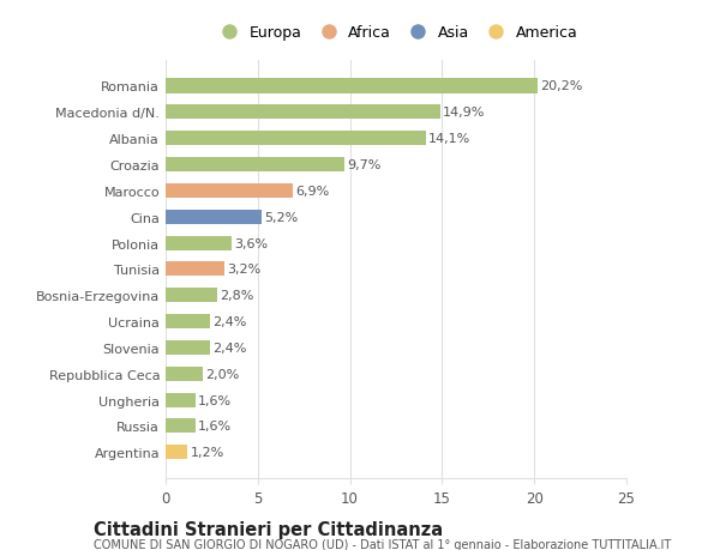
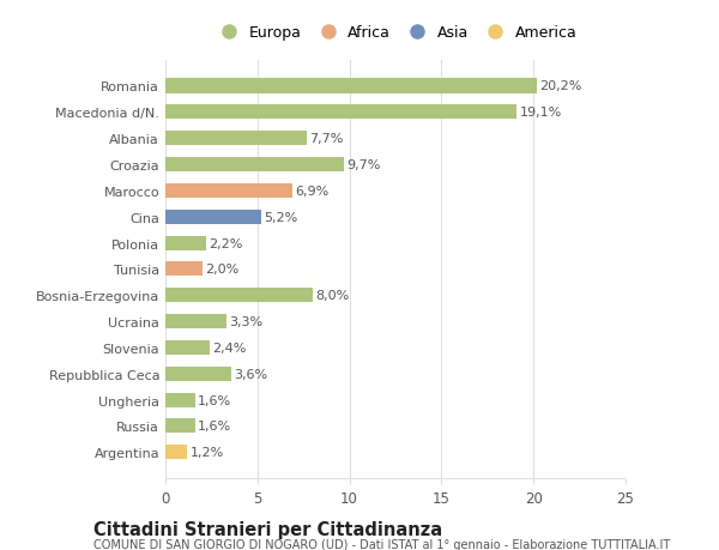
Macedonia d/N.: 14,9% -> 19,1%
Albania: 14,1% -> 7,7%
Polonia: 3,6% -> 2,2%
Tunisia: 3,2% -> 2,0%
Bosnia-Erzegovina: 2,8% -> 8,0%
Ucraina: 2,4% -> 3,3%
Repubblica Ceca: 2,0% -> 3,6%
